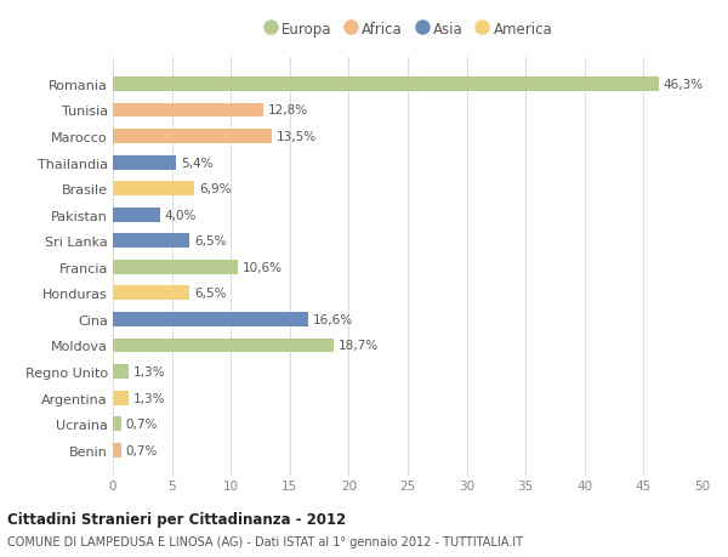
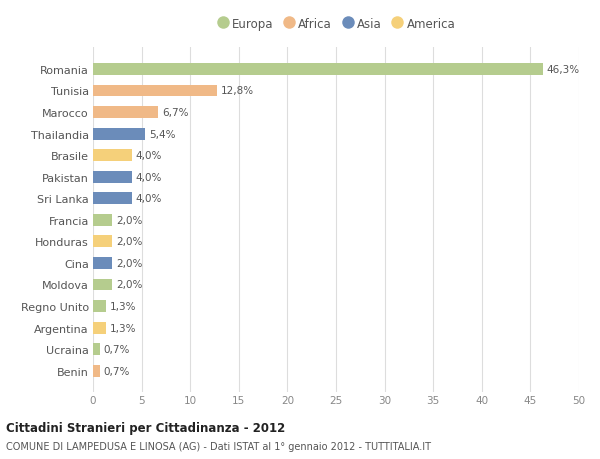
Marocco: 13,5% -> 6,7%
Brasile: 6,9% -> 4,0%
Sri Lanka: 6,5% -> 4,0%
Francia: 10,6% -> 2,0%
Honduras: 6,5% -> 2,0%
Cina: 16,6% -> 2,0%
Moldova: 18,7% -> 2,0%
